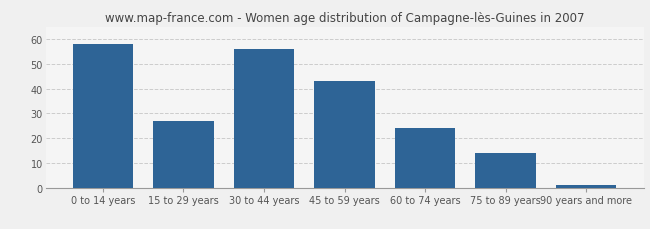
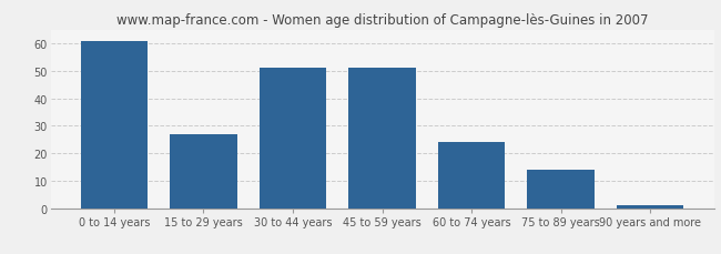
0 to 14 years: 58 -> 61
30 to 44 years: 56 -> 51
45 to 59 years: 43 -> 51
